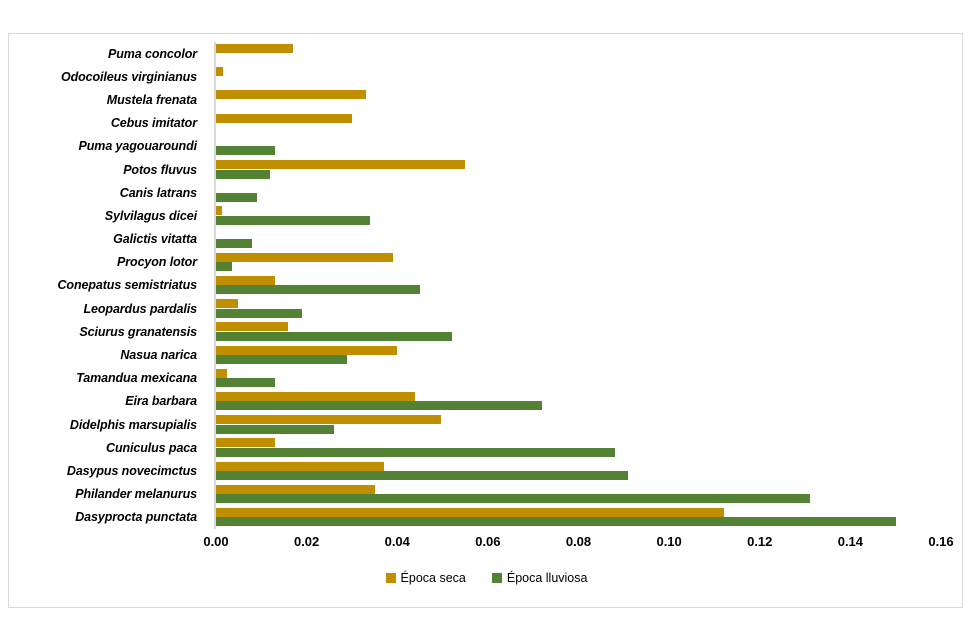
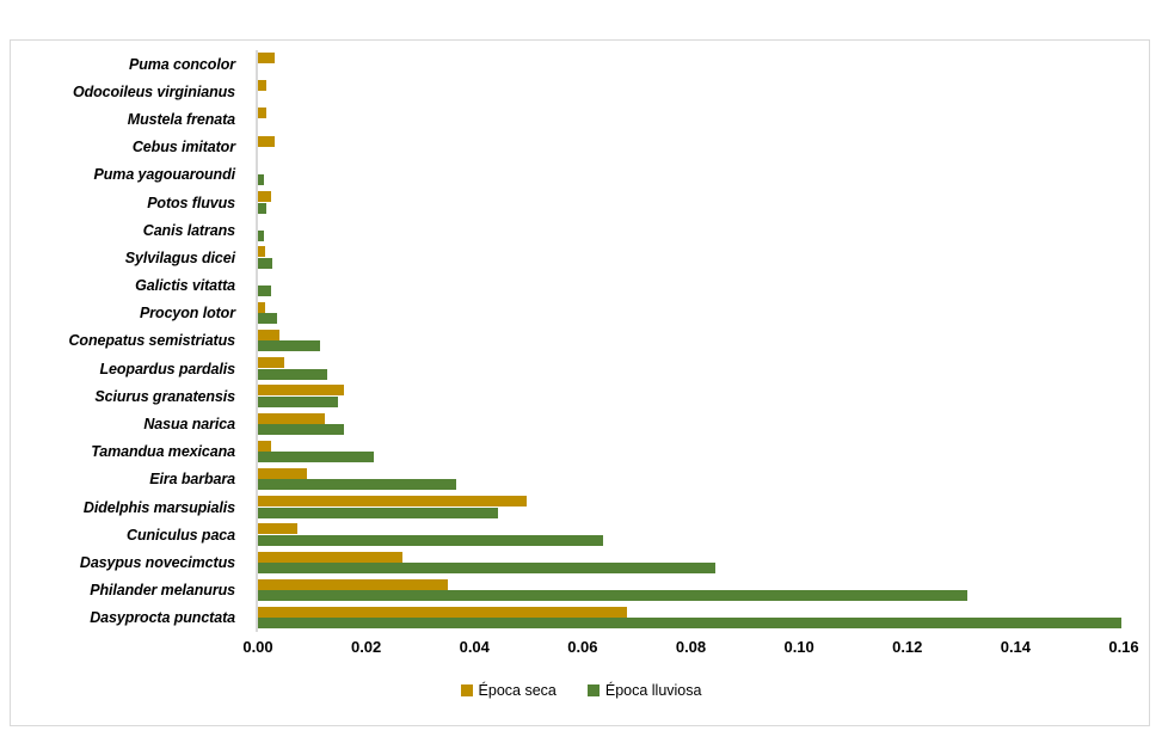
Época seca/Puma concolor: 0.017 -> 0.003
Época seca/Mustela frenata: 0.033 -> 0.002
Época seca/Cebus imitator: 0.030 -> 0.003
Época lluviosa/Puma yagouaroundi: 0.013 -> 0.001
Época seca/Potos fluvus: 0.055 -> 0.002
Época lluviosa/Potos fluvus: 0.012 -> 0.002
Época lluviosa/Canis latrans: 0.009 -> 0.001
Época lluviosa/Sylvilagus dicei: 0.034 -> 0.003
Época lluviosa/Galictis vitatta: 0.008 -> 0.002
Época seca/Procyon lotor: 0.039 -> 0.001
Época seca/Conepatus semistriatus: 0.013 -> 0.004
Época lluviosa/Conepatus semistriatus: 0.045 -> 0.011
Época lluviosa/Leopardus pardalis: 0.019 -> 0.013
Época lluviosa/Sciurus granatensis: 0.052 -> 0.015
Época seca/Nasua narica: 0.040 -> 0.012
Época lluviosa/Nasua narica: 0.029 -> 0.016
Época lluviosa/Tamandua mexicana: 0.013 -> 0.021
Época seca/Eira barbara: 0.044 -> 0.009
Época lluviosa/Eira barbara: 0.072 -> 0.037
Época lluviosa/Didelphis marsupialis: 0.026 -> 0.044
Época seca/Cuniculus paca: 0.013 -> 0.007
Época lluviosa/Cuniculus paca: 0.088 -> 0.064
Época seca/Dasypus novecimctus: 0.037 -> 0.027
Época lluviosa/Dasypus novecimctus: 0.091 -> 0.085
Época seca/Dasyprocta punctata: 0.112 -> 0.068
Época lluviosa/Dasyprocta punctata: 0.150 -> 0.160
